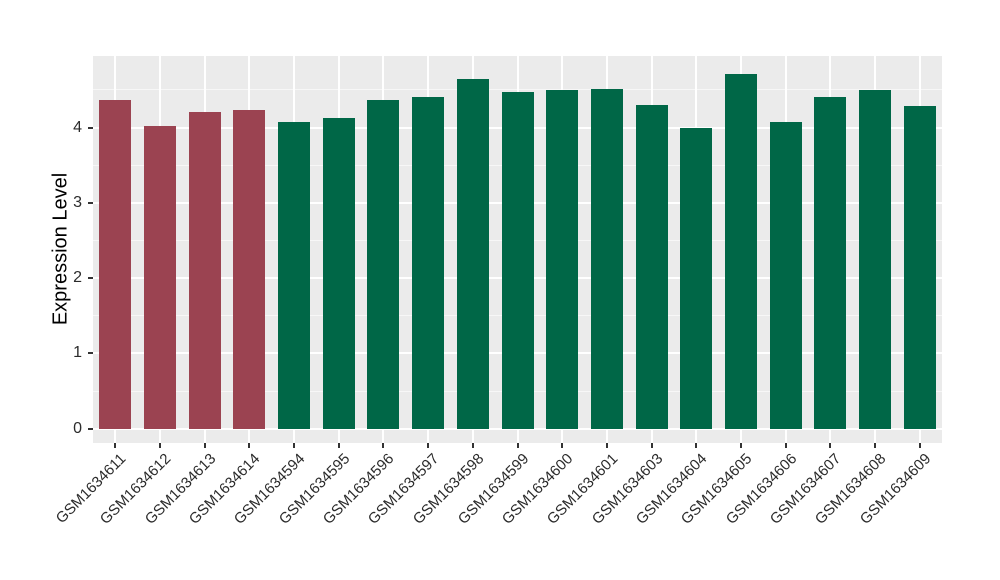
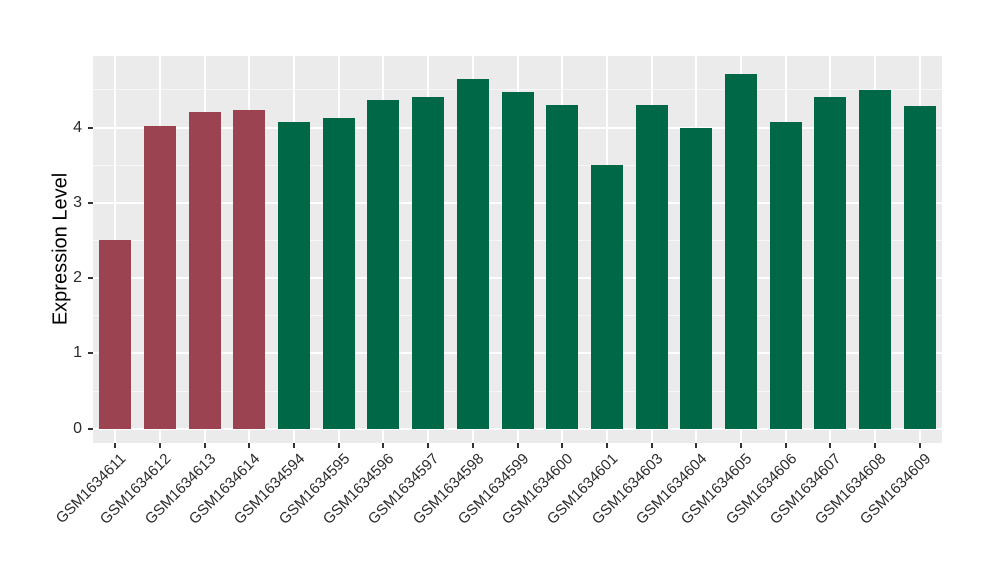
GSM1634611: 4.4 -> 2.5
GSM1634600: 4.5 -> 4.3
GSM1634601: 4.5 -> 3.5
